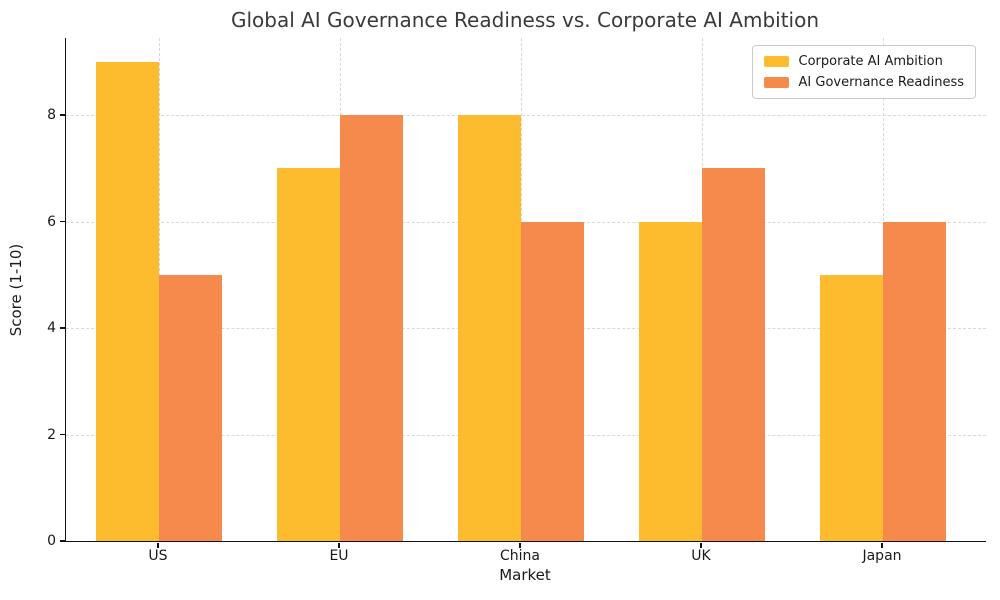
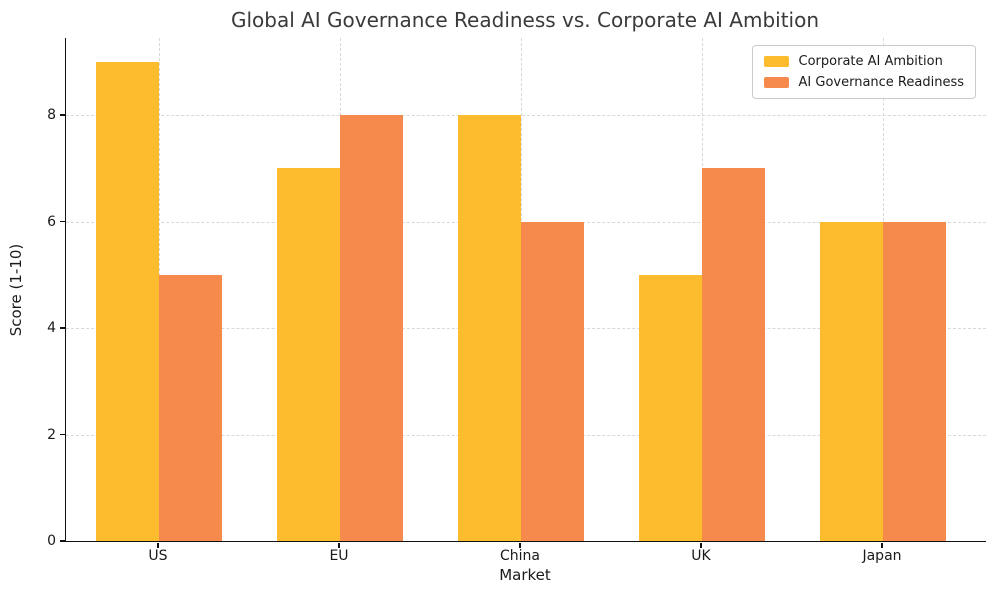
Corporate AI Ambition/UK: 6 -> 5
Corporate AI Ambition/Japan: 5 -> 6
